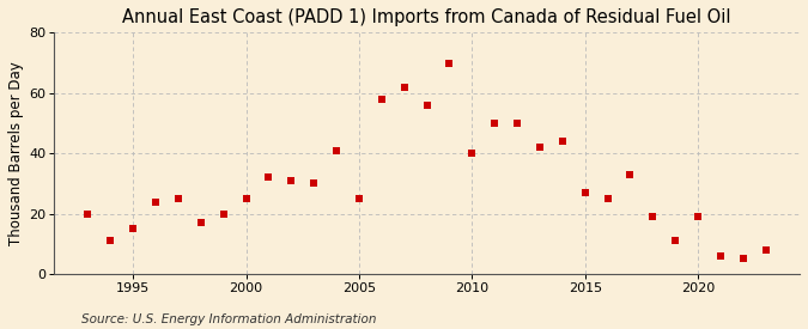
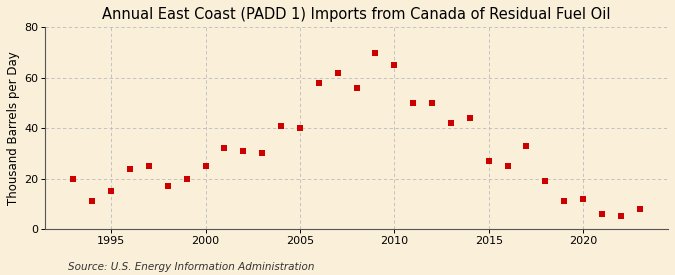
2005: 25 -> 40
2010: 40 -> 65
2020: 19 -> 12
